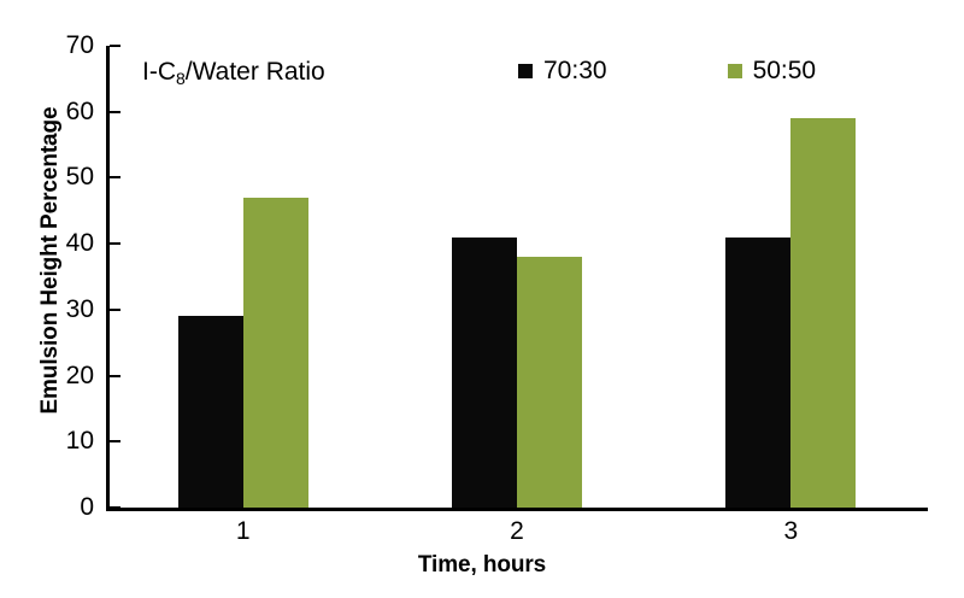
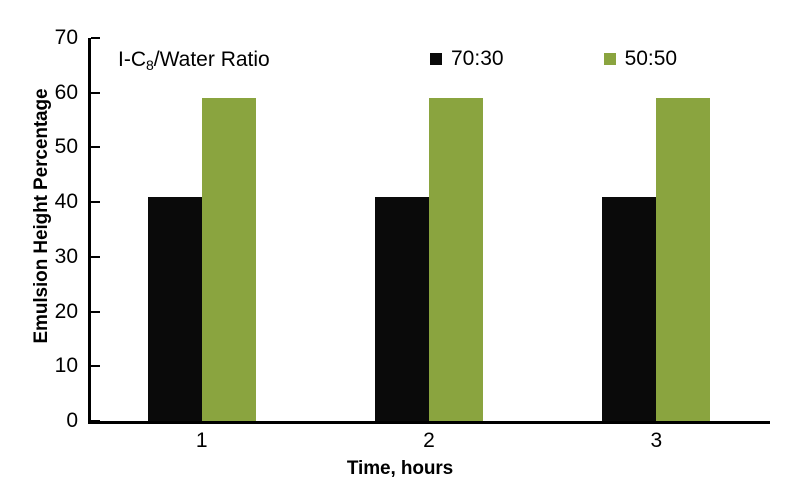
70:30/1: 29 -> 41
50:50/1: 47 -> 59
50:50/2: 38 -> 59
